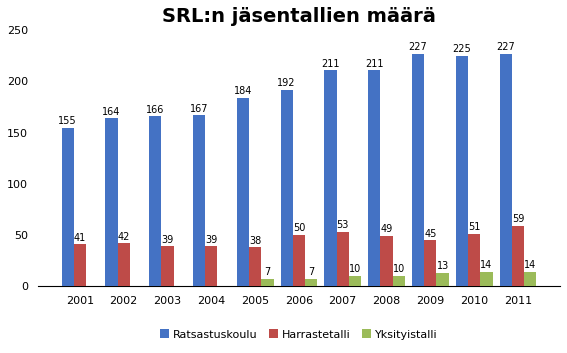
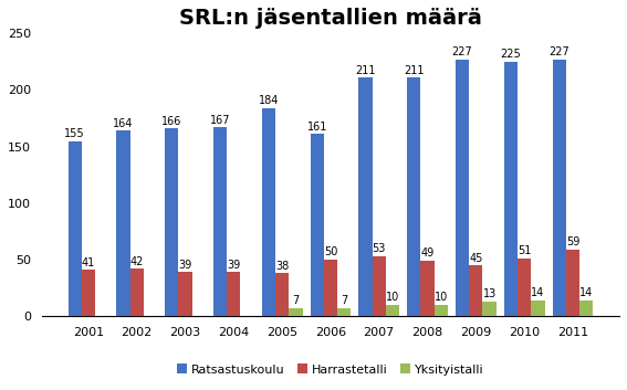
Ratsastuskoulu/2006: 192 -> 161
